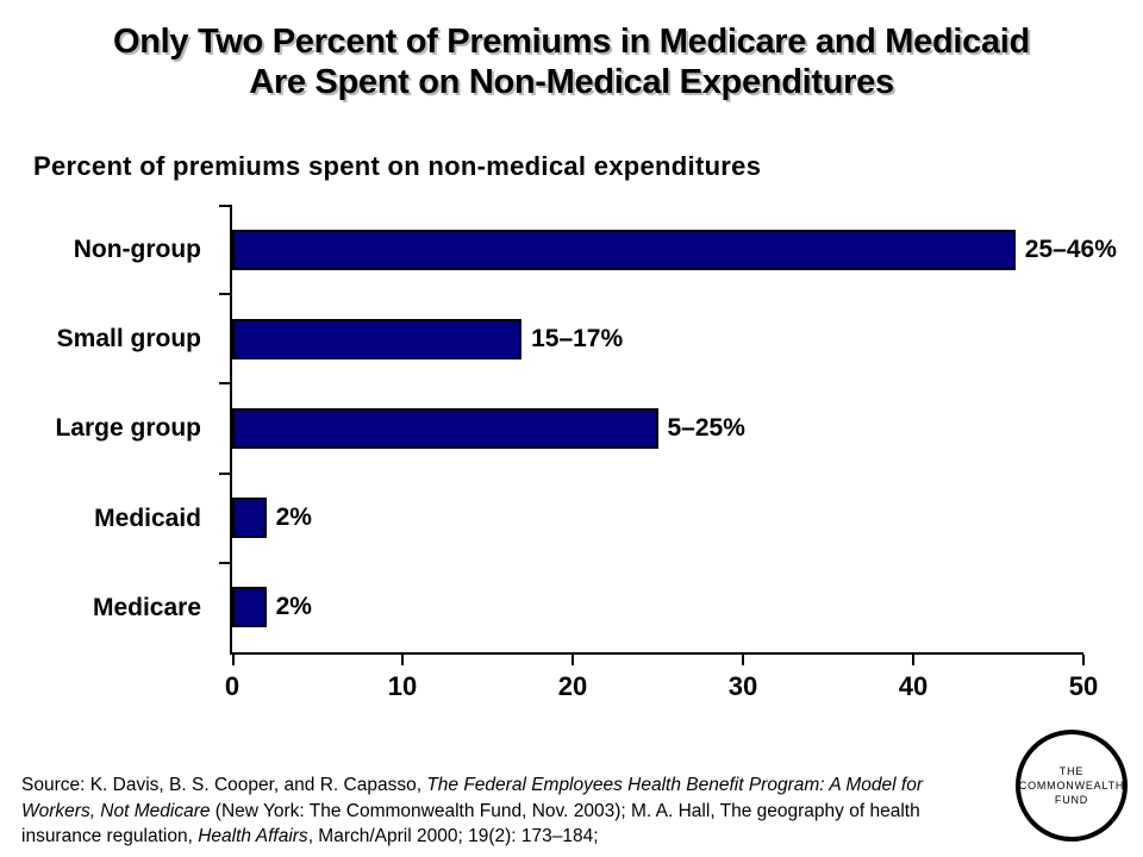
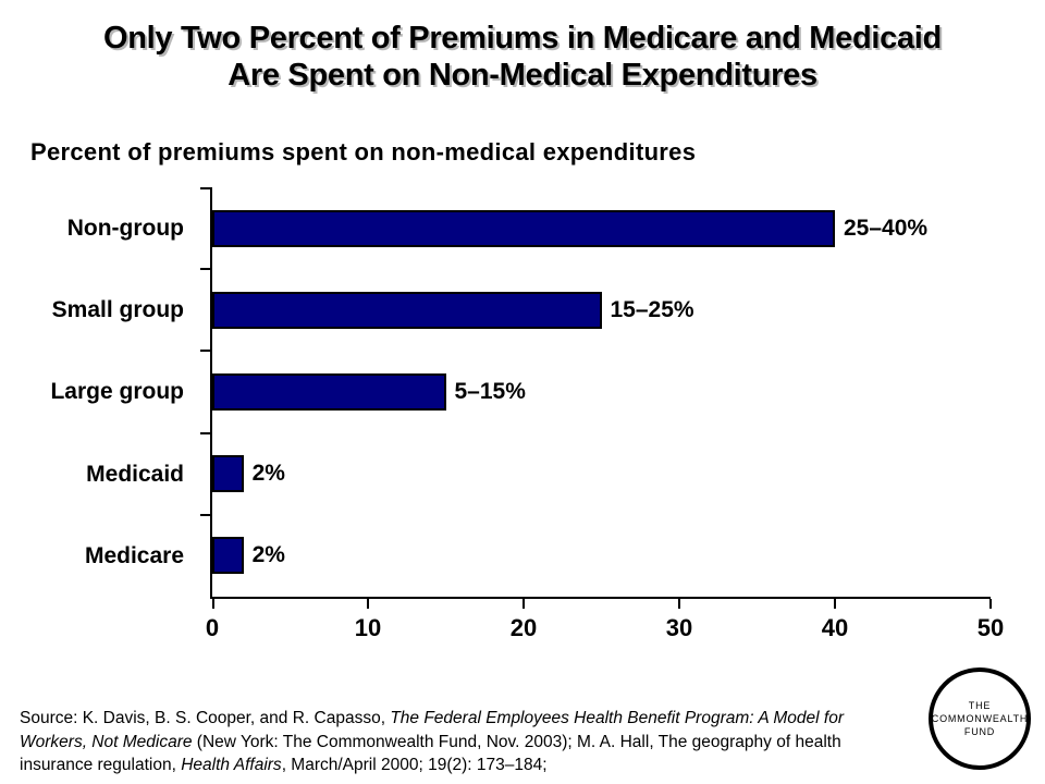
Non-group: 46 -> 40
Small group: 17 -> 25
Large group: 25 -> 15
